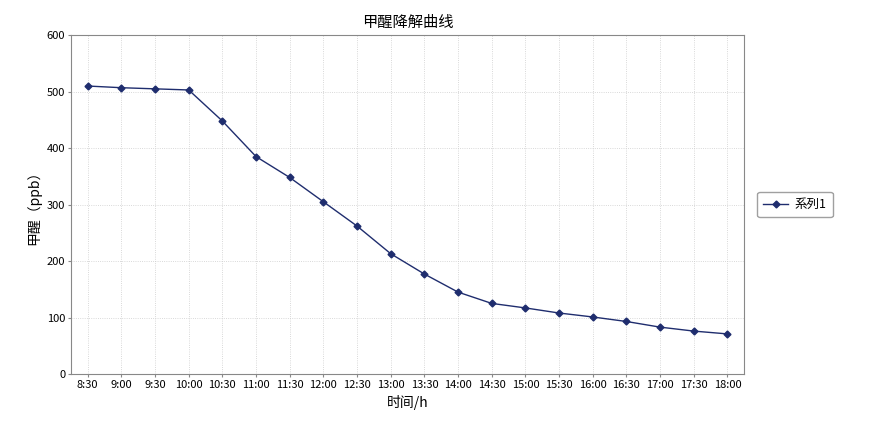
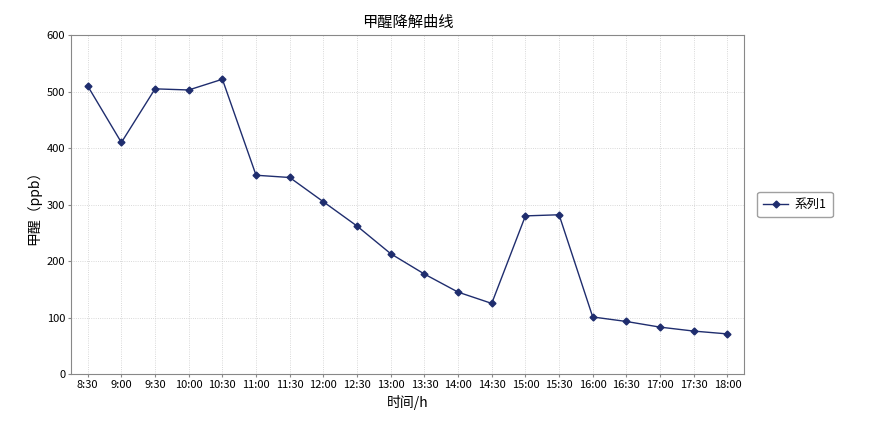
9:00: 507 -> 410
10:30: 448 -> 522
11:00: 385 -> 352
15:00: 117 -> 280
15:30: 108 -> 282
